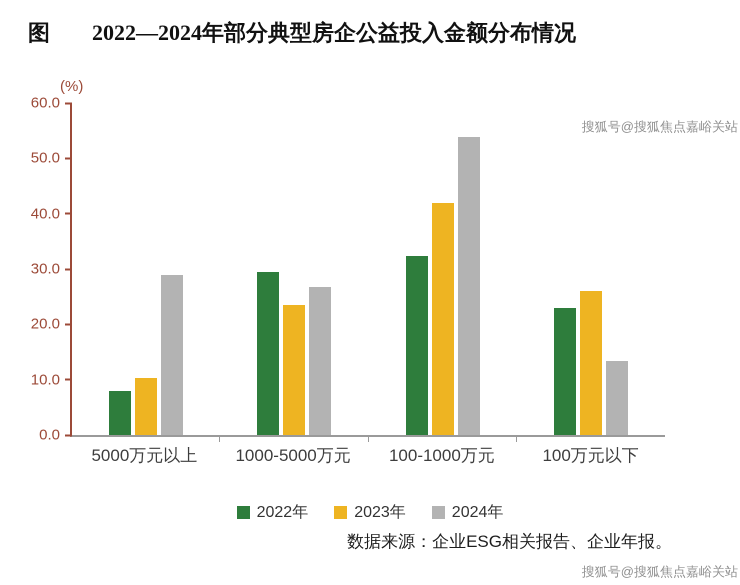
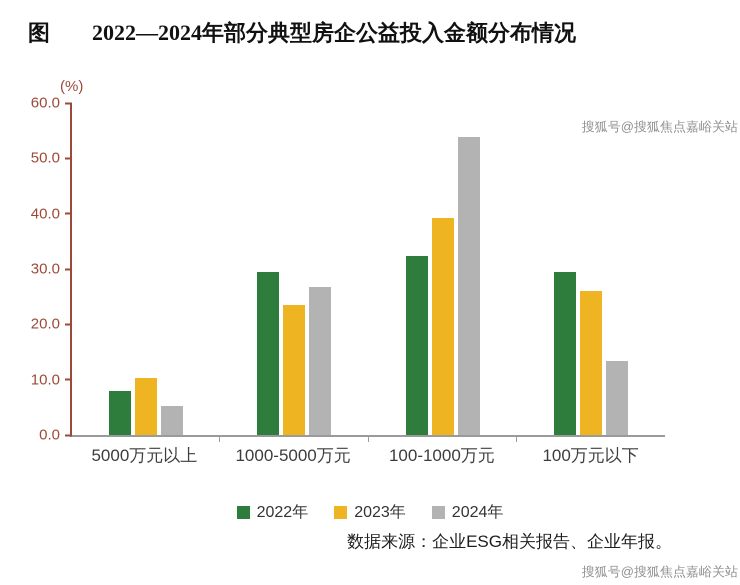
2024年/5000万元以上: 29 -> 5
2023年/100-1000万元: 42 -> 39
2022年/100万元以下: 23 -> 30
